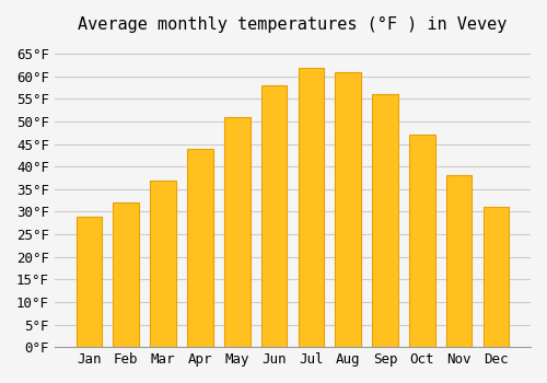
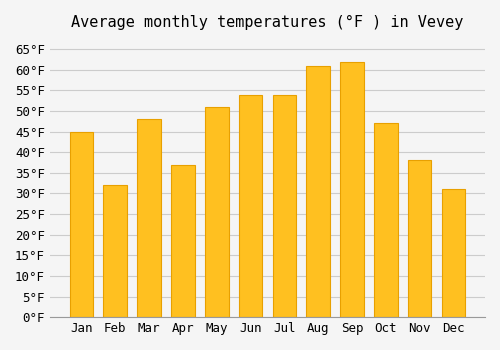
Jan: 29°F -> 45°F
Mar: 37°F -> 48°F
Apr: 44°F -> 37°F
Jun: 58°F -> 54°F
Jul: 62°F -> 54°F
Sep: 56°F -> 62°F
